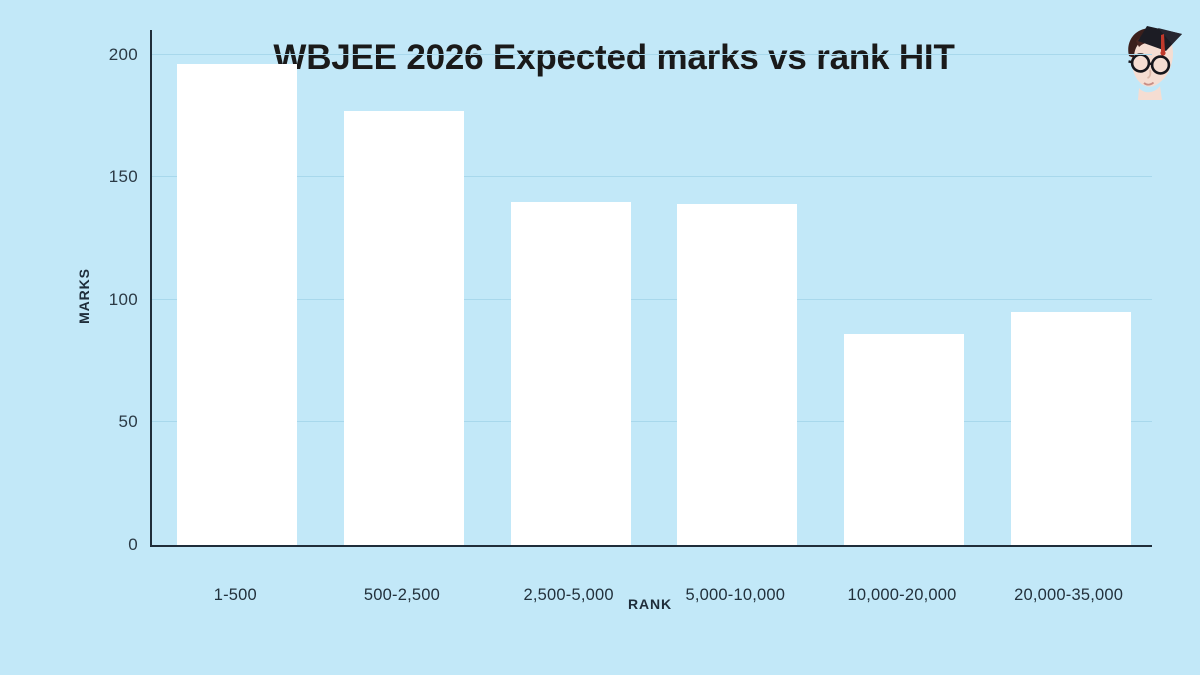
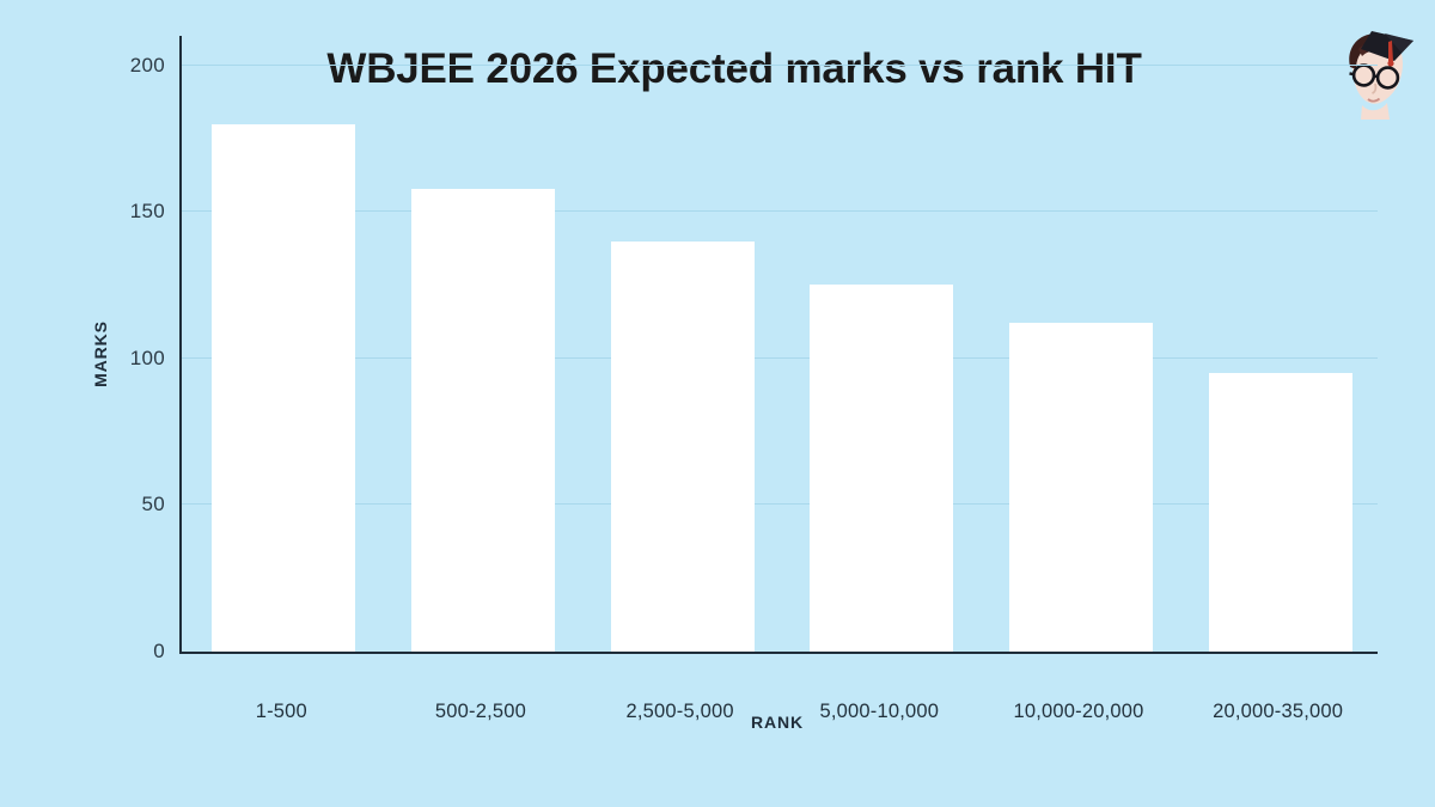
1-500: 196 -> 180
500-2,500: 177 -> 158
5,000-10,000: 139 -> 125
10,000-20,000: 86 -> 112
